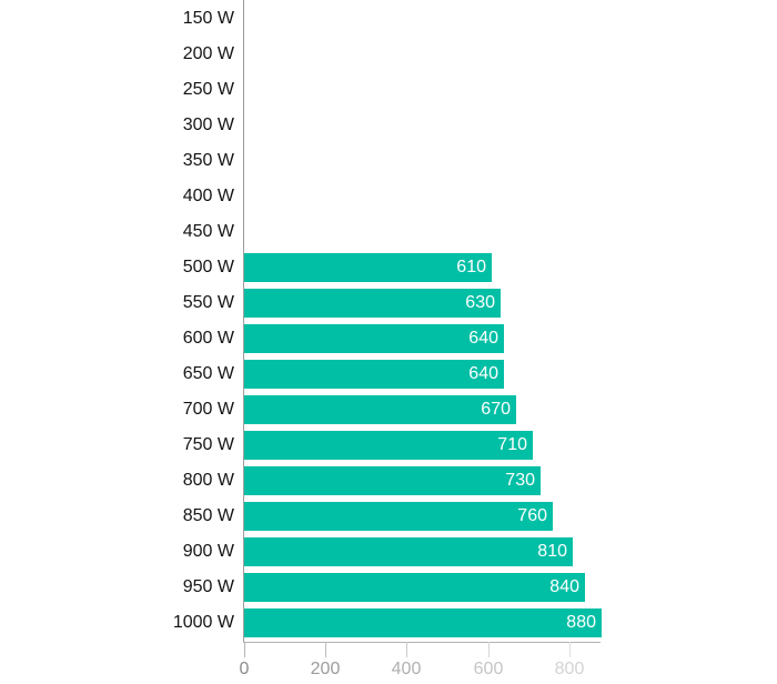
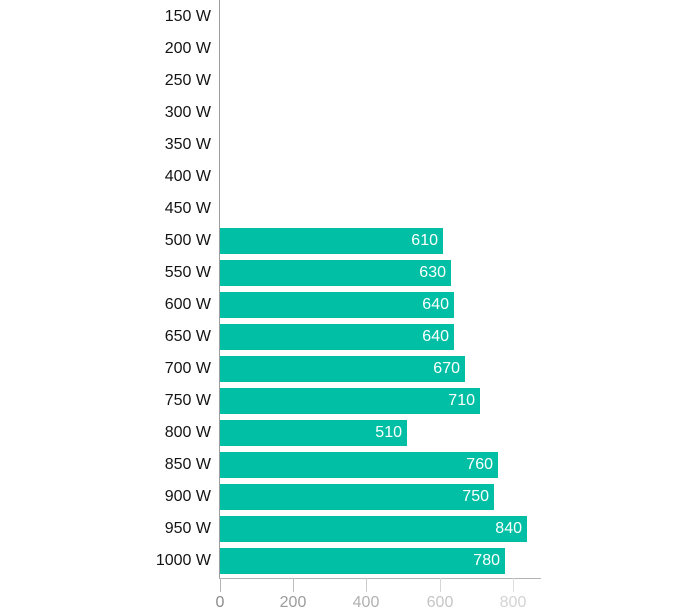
800 W: 730 -> 510
900 W: 810 -> 750
1000 W: 880 -> 780
